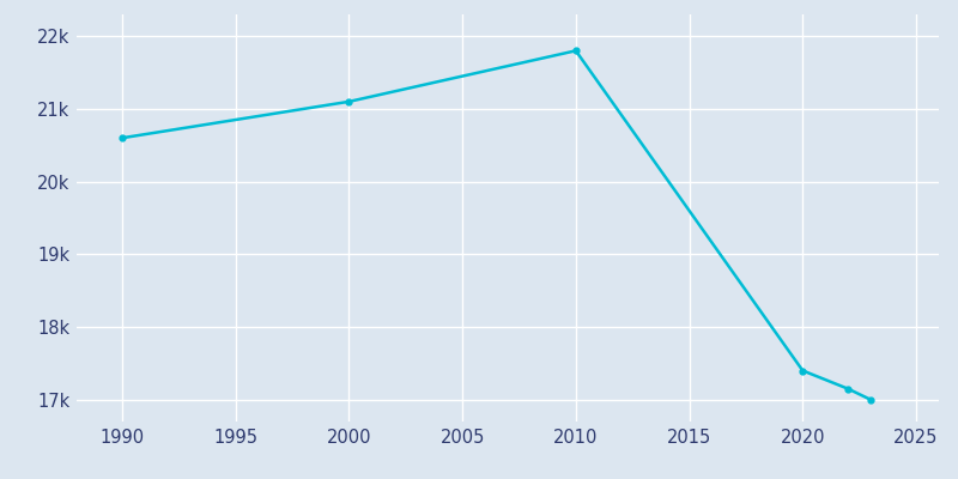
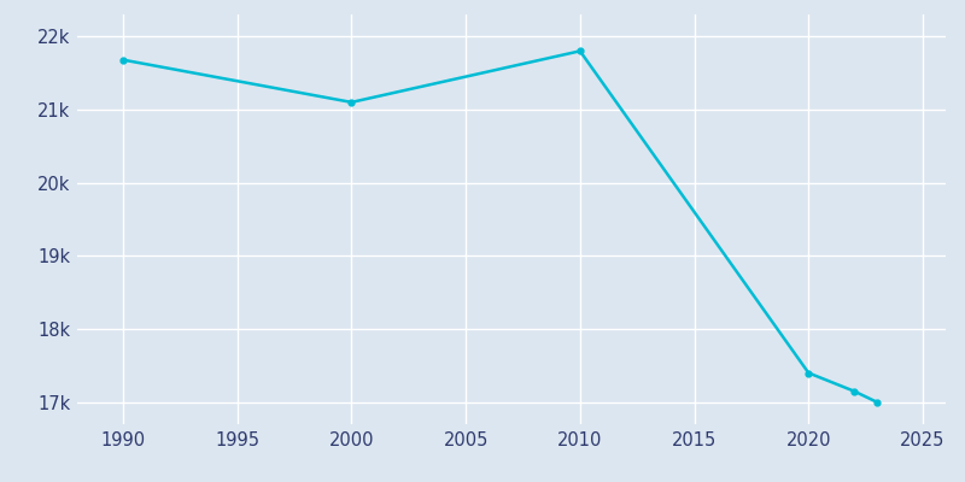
1990: 20.60k -> 21.68k
